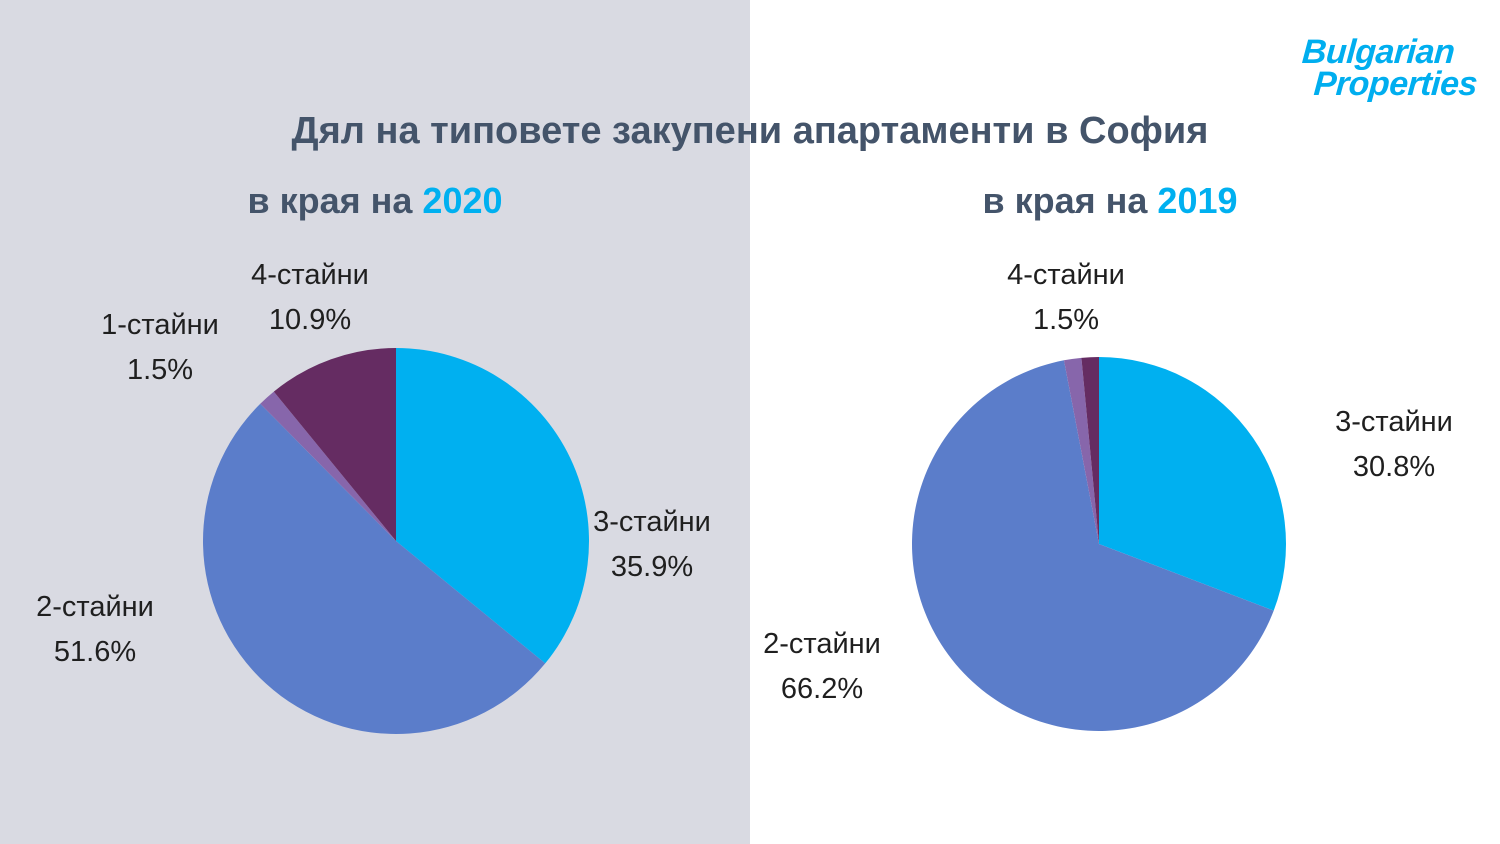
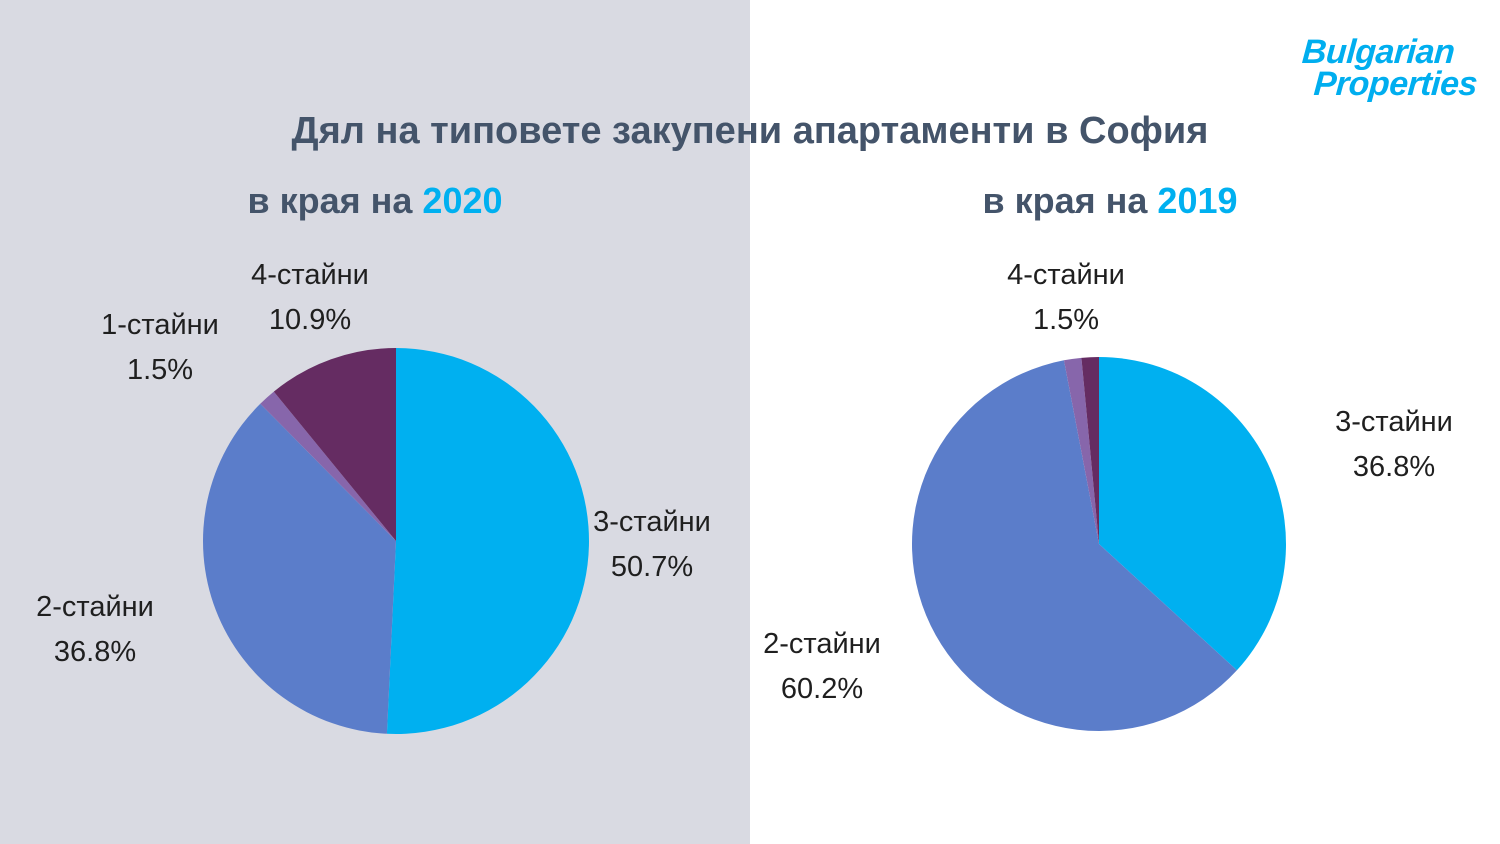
в края на 2020/3-стайни: 35.9% -> 50.7%
в края на 2020/2-стайни: 51.6% -> 36.8%
в края на 2019/3-стайни: 30.8% -> 36.8%
в края на 2019/2-стайни: 66.2% -> 60.2%
